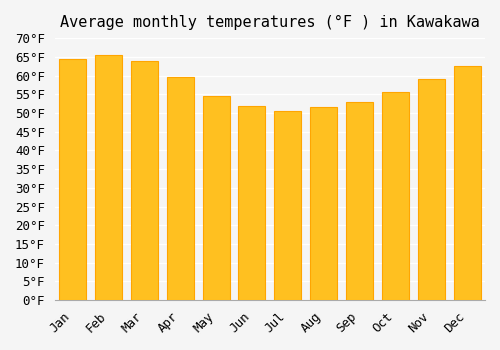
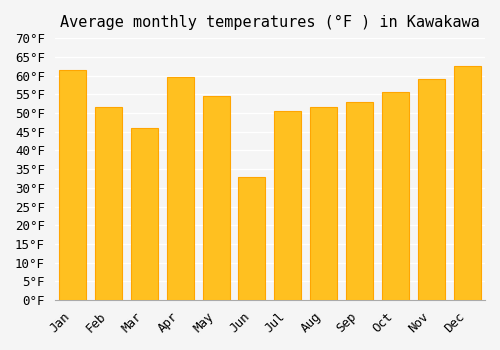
Jan: 64.5°F -> 61.5°F
Feb: 65.5°F -> 51.5°F
Mar: 64.0°F -> 46.0°F
Jun: 52.0°F -> 33.0°F
